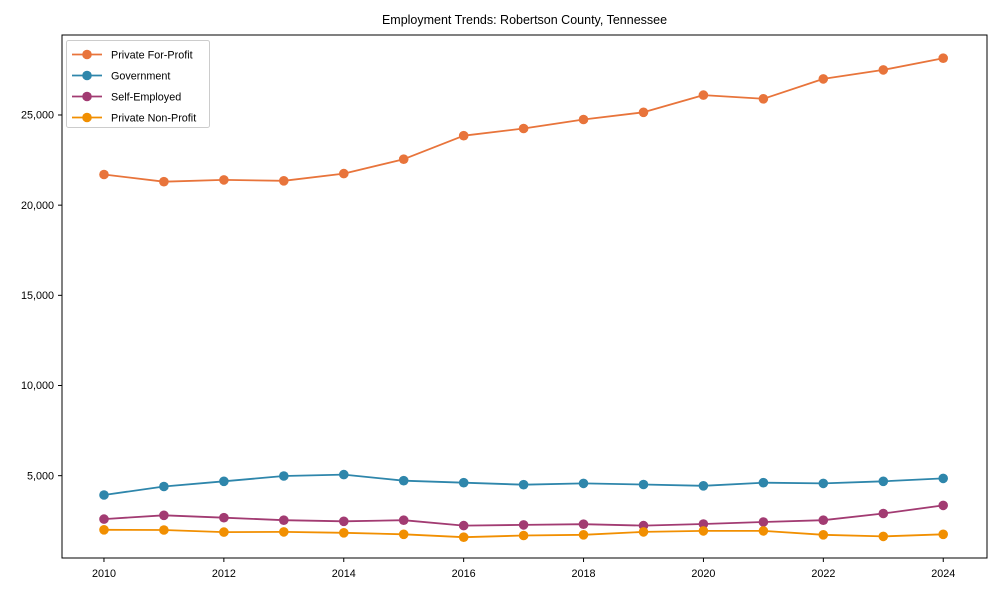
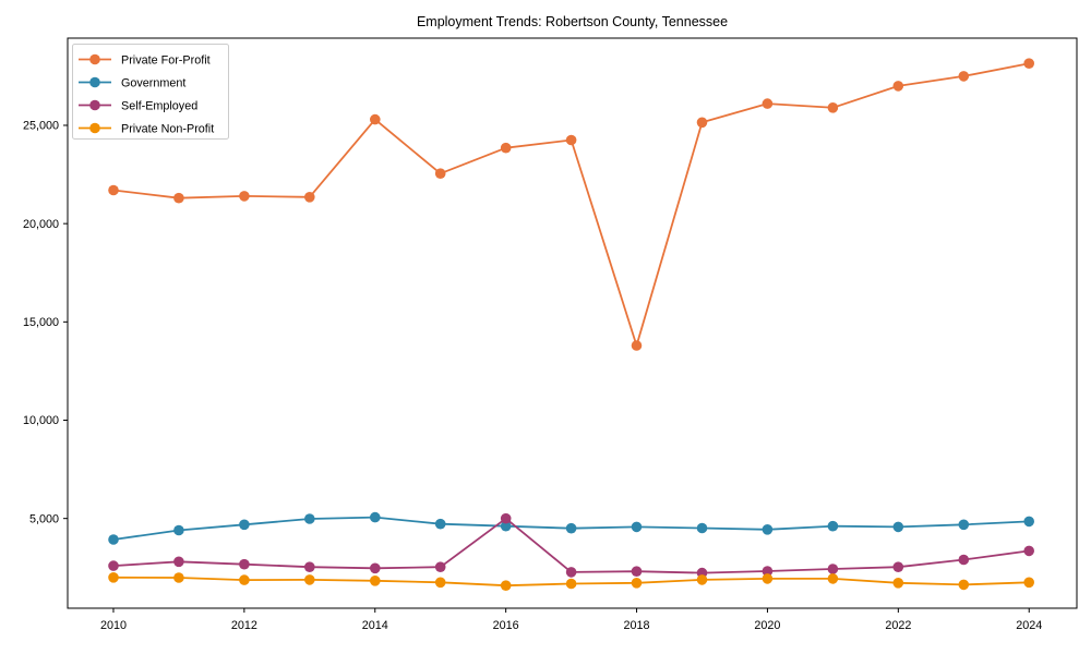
Private For-Profit/2014: 21800 -> 25300
Self-Employed/2016: 2200 -> 5000
Private For-Profit/2018: 24800 -> 13800
